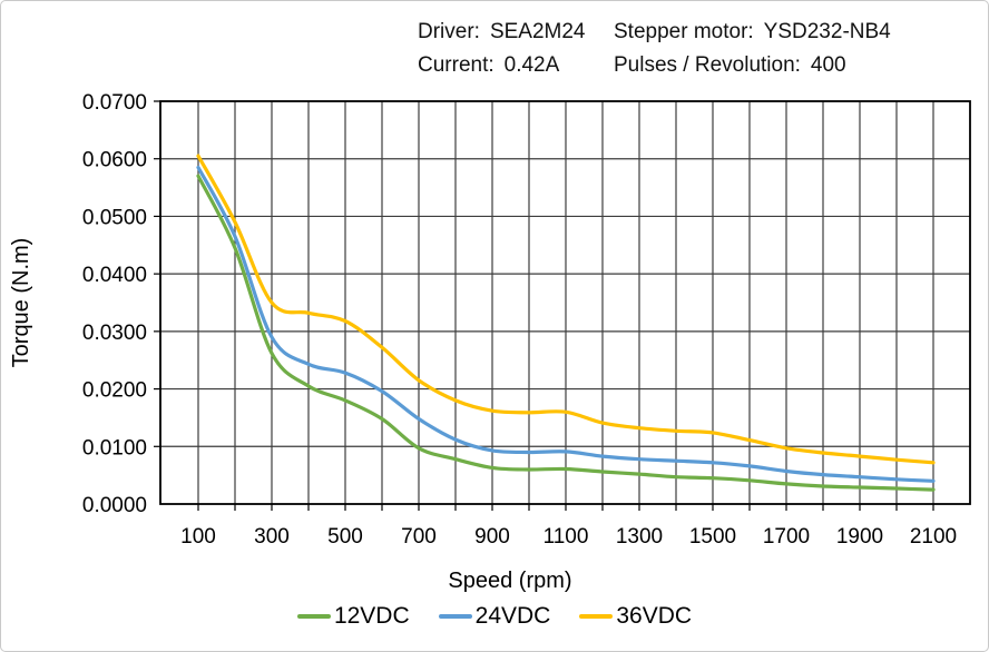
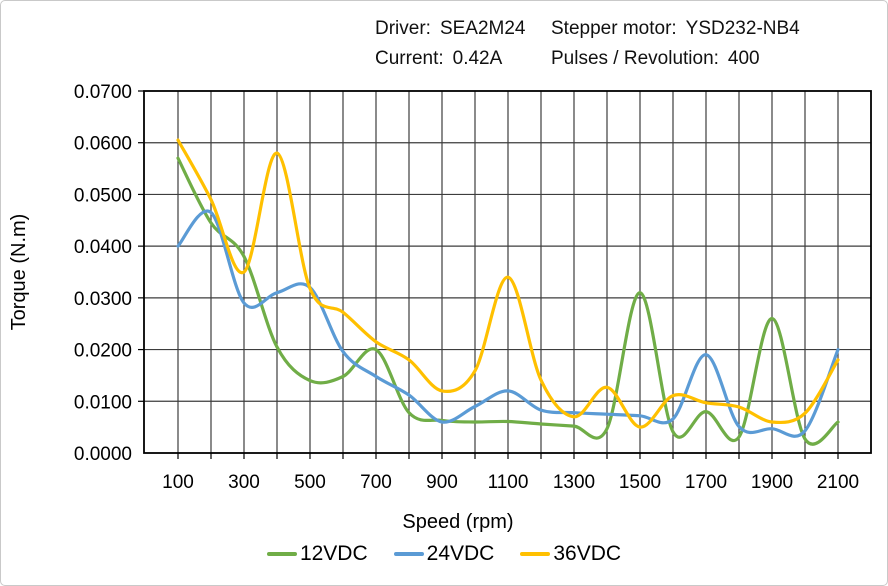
24VDC/100: 0.059 -> 0.040
12VDC/300: 0.026 -> 0.038
24VDC/400: 0.024 -> 0.031
36VDC/400: 0.033 -> 0.058
12VDC/500: 0.018 -> 0.014
24VDC/500: 0.023 -> 0.032
12VDC/700: 0.010 -> 0.020
24VDC/900: 0.009 -> 0.006
36VDC/900: 0.016 -> 0.012
24VDC/1100: 0.009 -> 0.012
36VDC/1100: 0.016 -> 0.034
36VDC/1300: 0.013 -> 0.007
12VDC/1500: 0.004 -> 0.031
36VDC/1500: 0.012 -> 0.005
12VDC/1700: 0.004 -> 0.008
24VDC/1700: 0.006 -> 0.019
12VDC/1900: 0.003 -> 0.026
36VDC/1900: 0.008 -> 0.006
12VDC/2100: 0.003 -> 0.006
24VDC/2100: 0.004 -> 0.020
36VDC/2100: 0.007 -> 0.018
